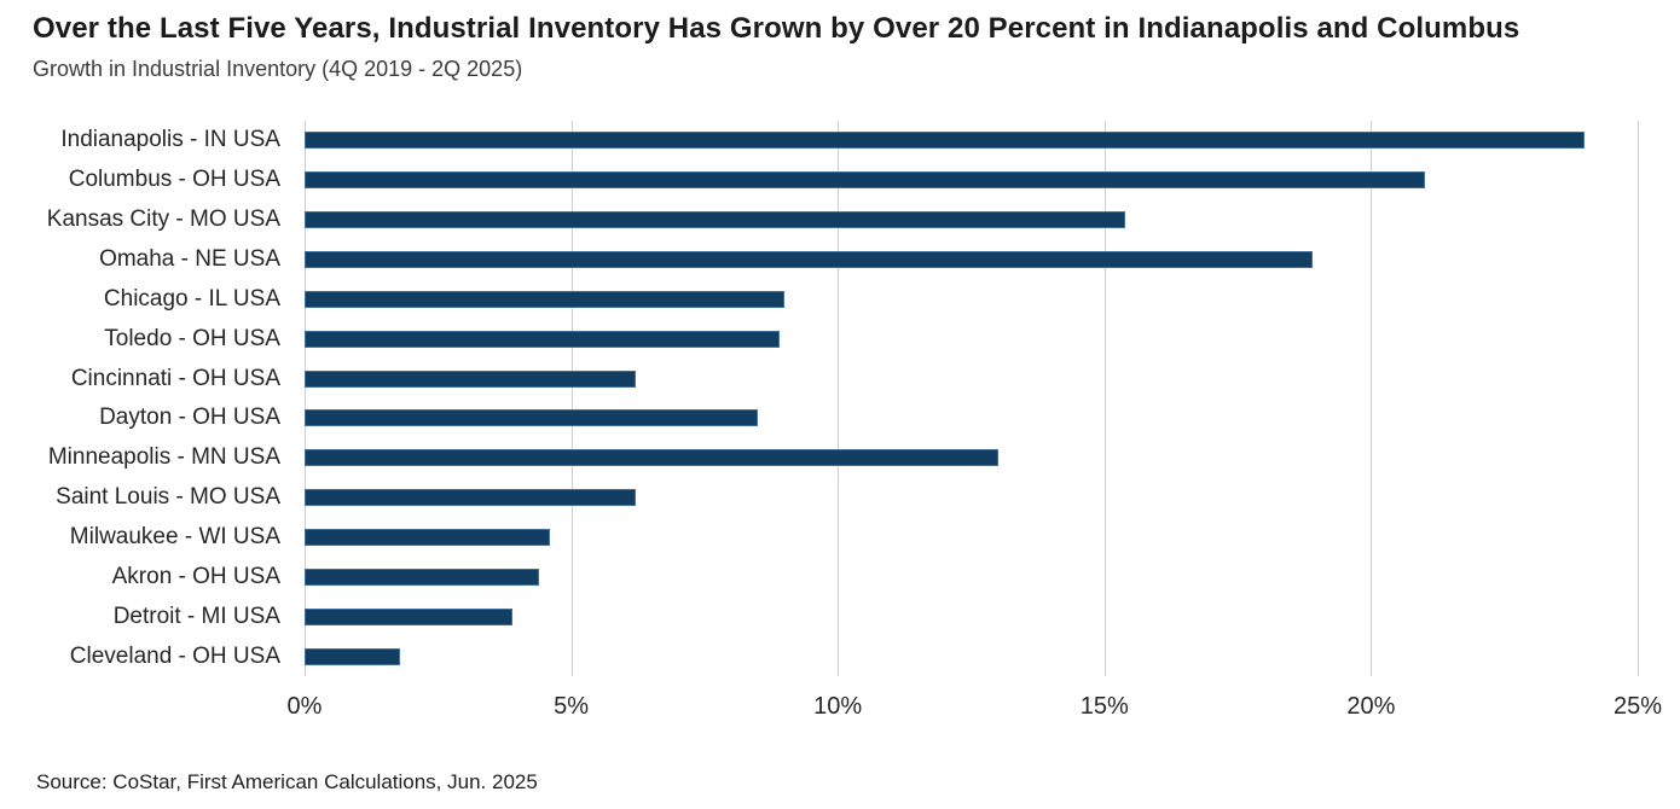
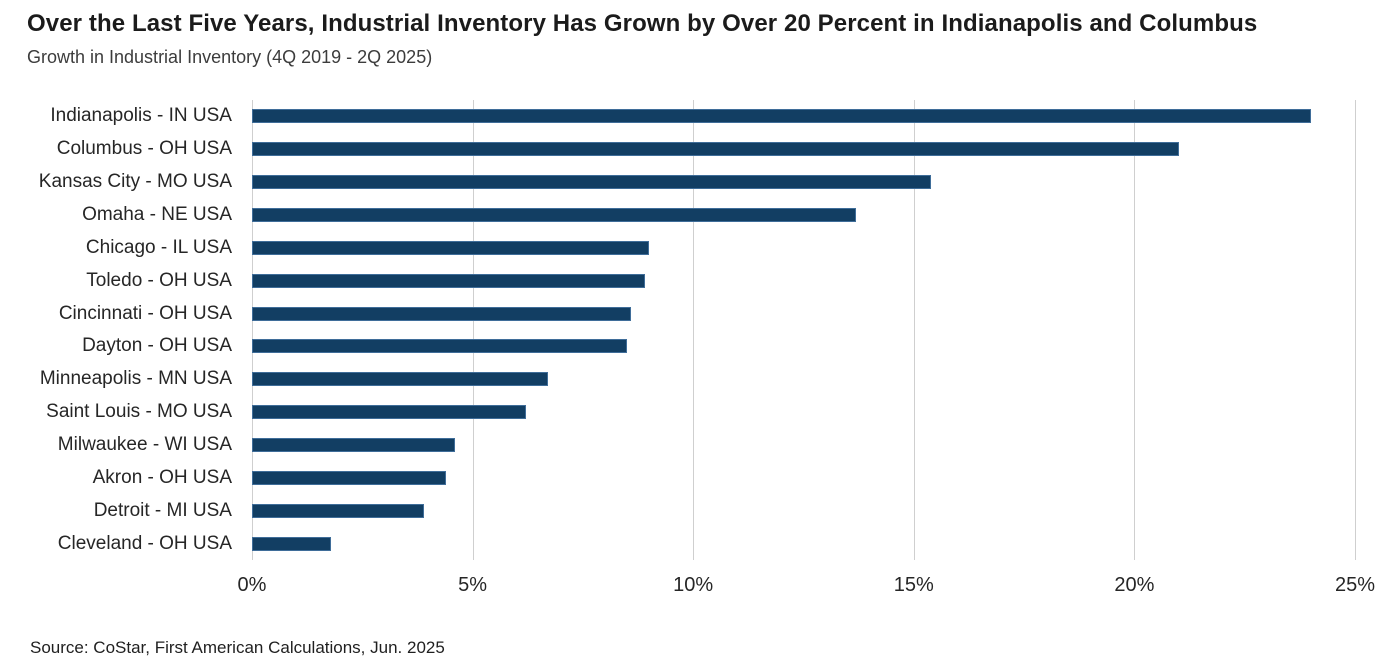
Omaha - NE USA: 18.9% -> 13.7%
Cincinnati - OH USA: 6.2% -> 8.6%
Minneapolis - MN USA: 13.0% -> 6.7%
